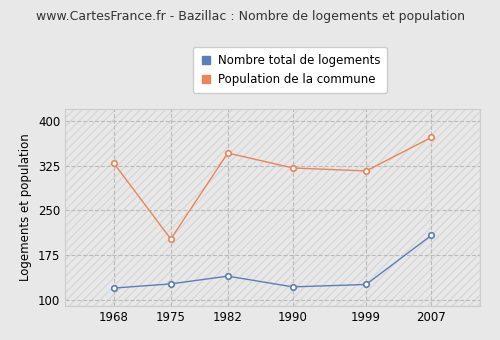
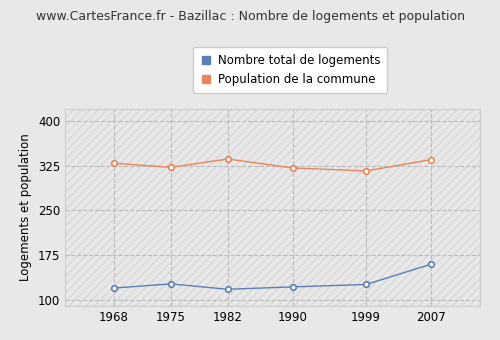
Population de la commune/1975: 202 -> 322
Nombre total de logements/1982: 140 -> 118
Population de la commune/1982: 346 -> 336
Nombre total de logements/2007: 208 -> 160
Population de la commune/2007: 372 -> 335
